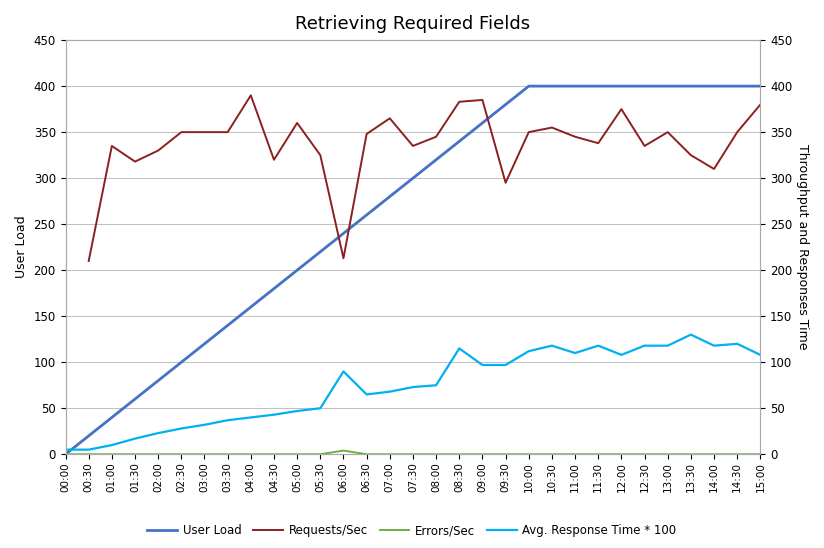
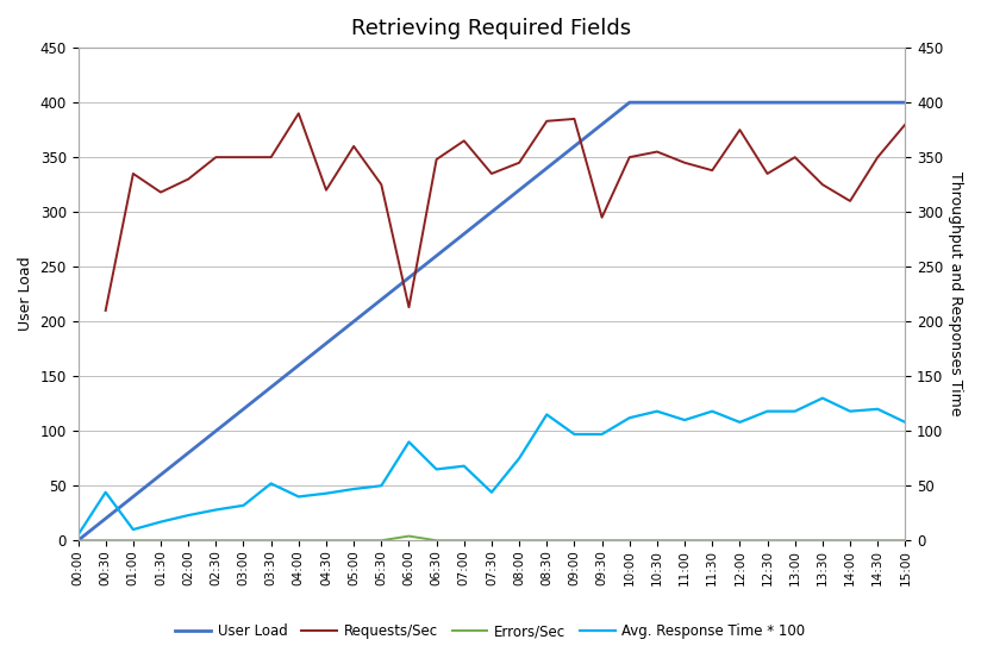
Avg. Response Time * 100/00:30: 5 -> 44
Avg. Response Time * 100/03:30: 37 -> 52
Avg. Response Time * 100/07:30: 73 -> 44
